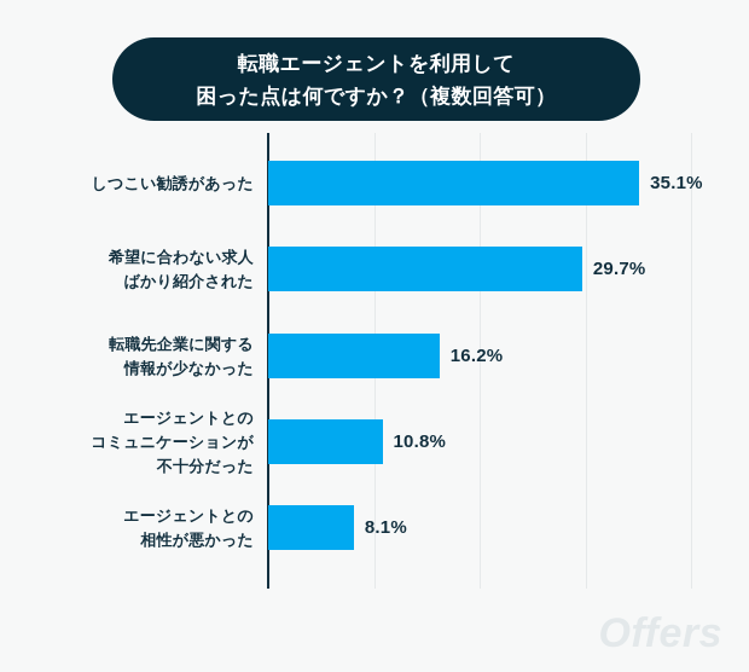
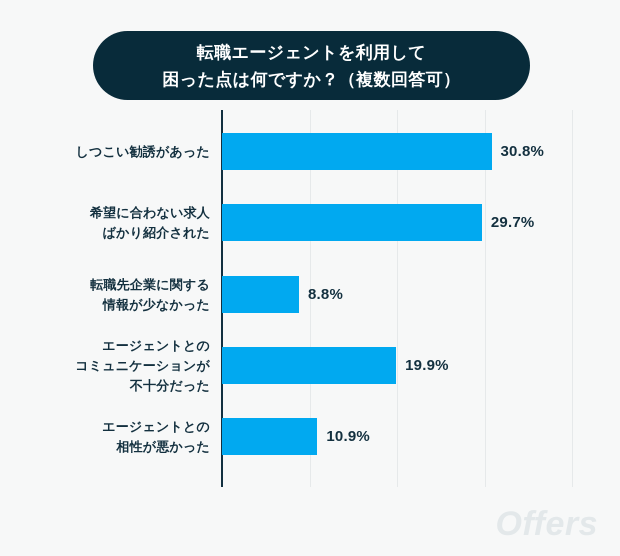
しつこい勧誘があった: 35.1% -> 30.8%
転職先企業に関する情報が少なかった: 16.2% -> 8.8%
エージェントとのコミュニケーションが不十分だった: 10.8% -> 19.9%
エージェントとの相性が悪かった: 8.1% -> 10.9%
